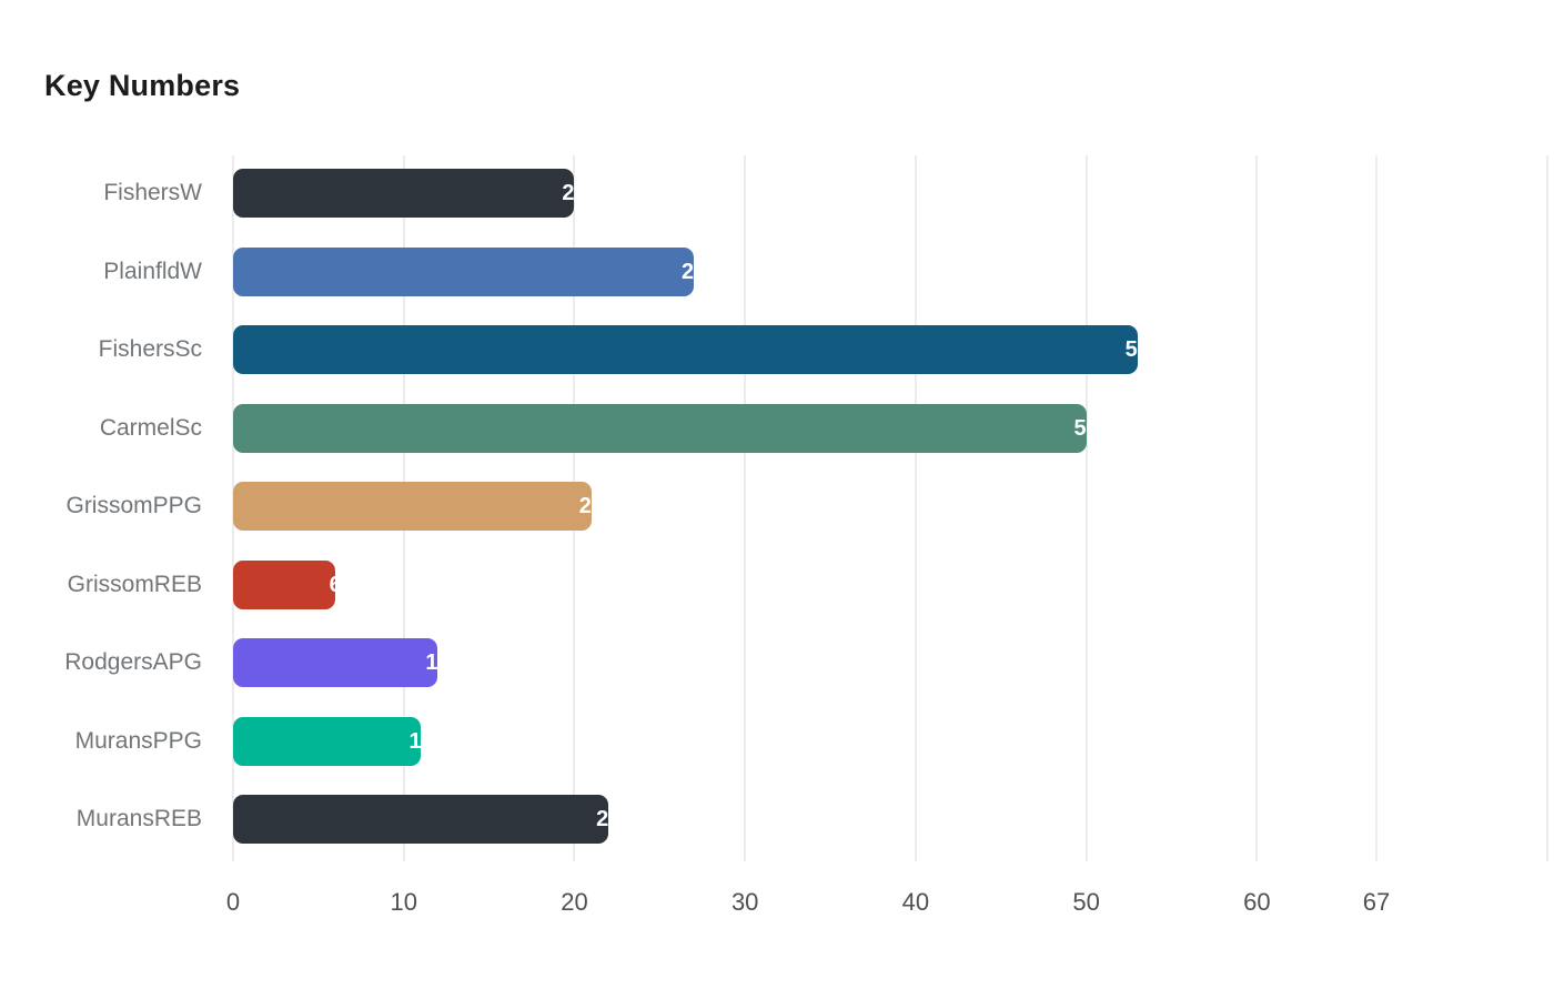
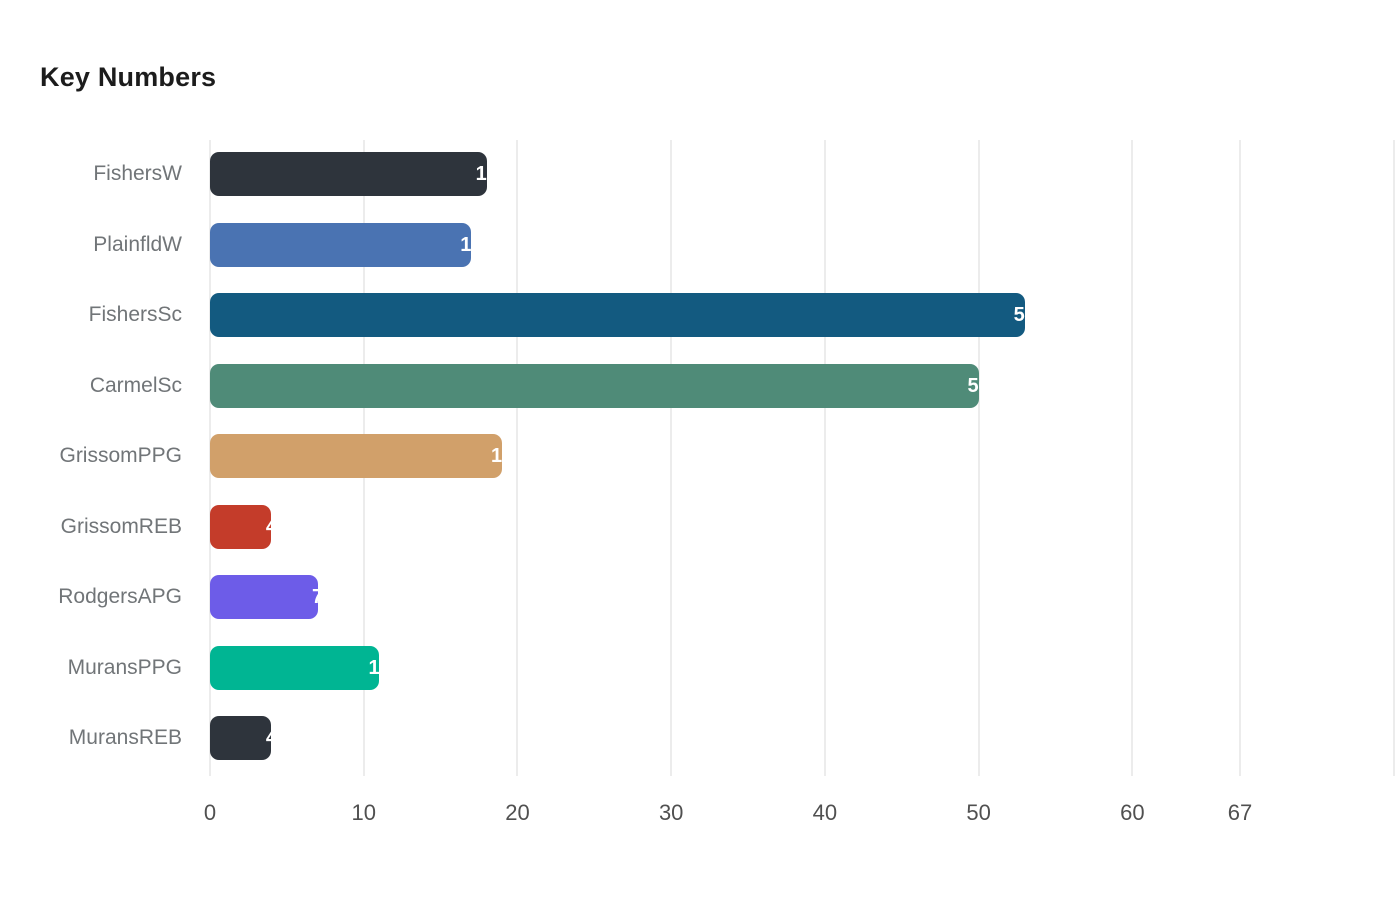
FishersW: 20 -> 18
PlainfldW: 27 -> 17
GrissomPPG: 21 -> 19
GrissomREB: 6 -> 4
RodgersAPG: 12 -> 7
MuransREB: 22 -> 4
